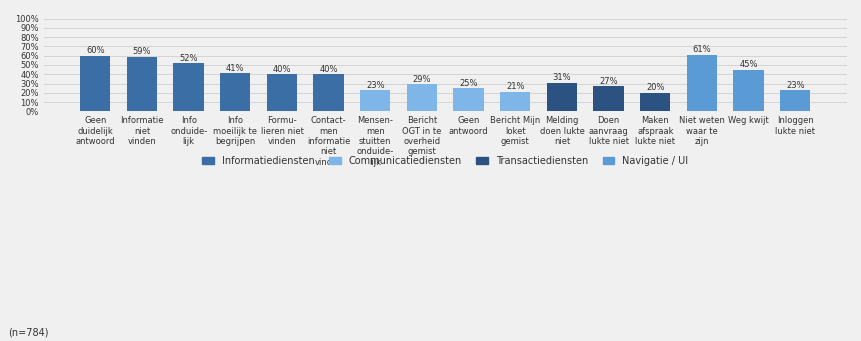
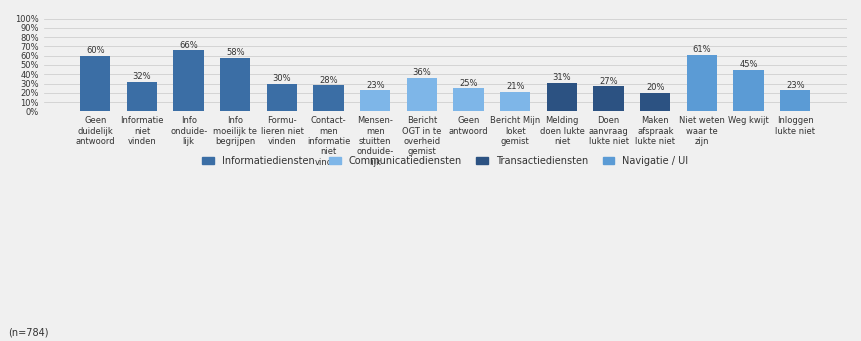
Informatie niet vinden: 59% -> 32%
Info onduide- lijk: 52% -> 66%
Info moeilijk te begrijpen: 41% -> 58%
Formu- lieren niet vinden: 40% -> 30%
Contact- men informatie niet vinden: 40% -> 28%
Bericht OGT in te overheid gemist: 29% -> 36%
